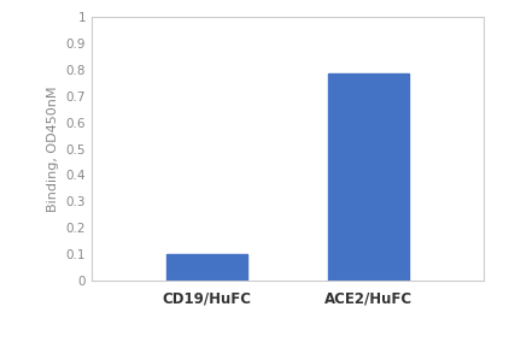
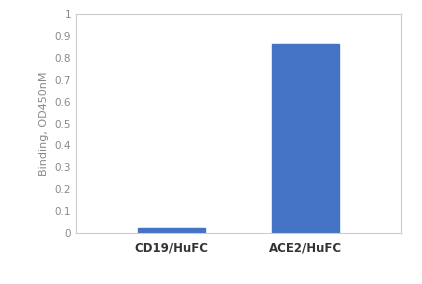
CD19/HuFC: 0.100 -> 0.022
ACE2/HuFC: 0.785 -> 0.862
